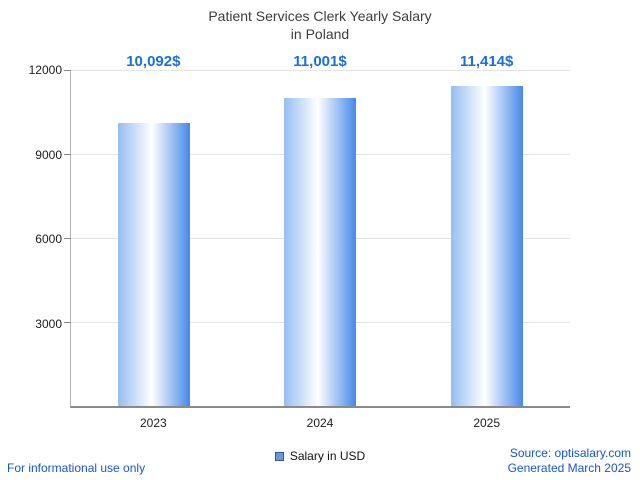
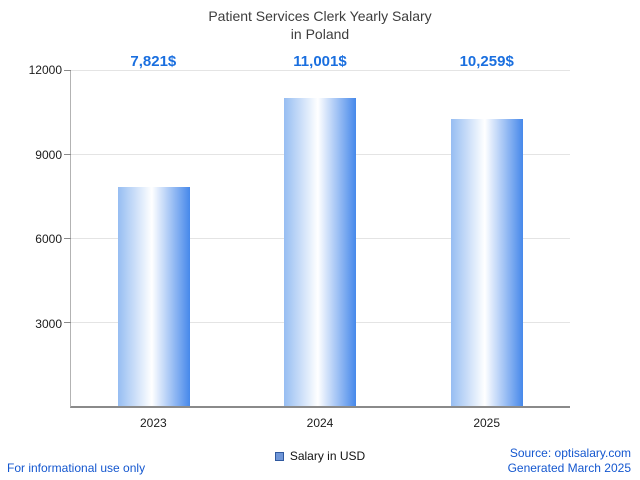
2023: 10,092 -> 7,821
2025: 11,414 -> 10,259
